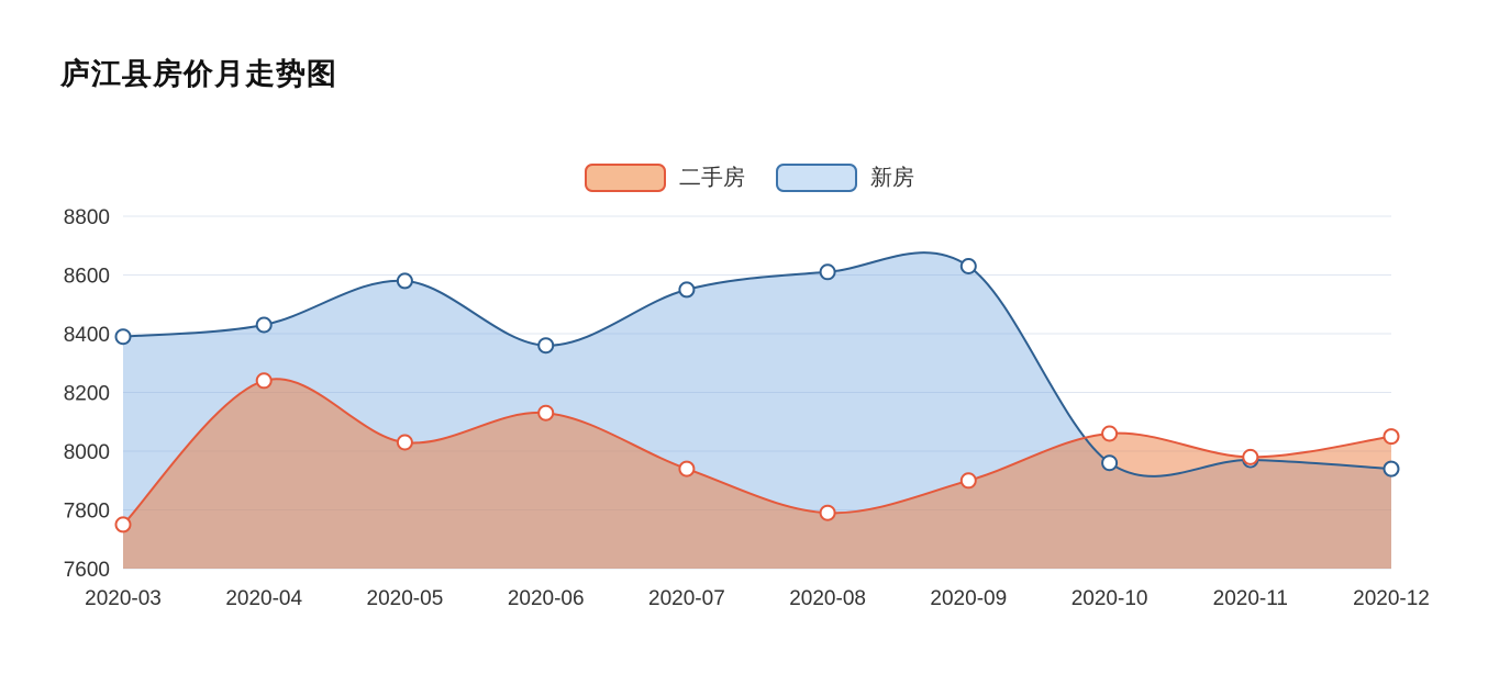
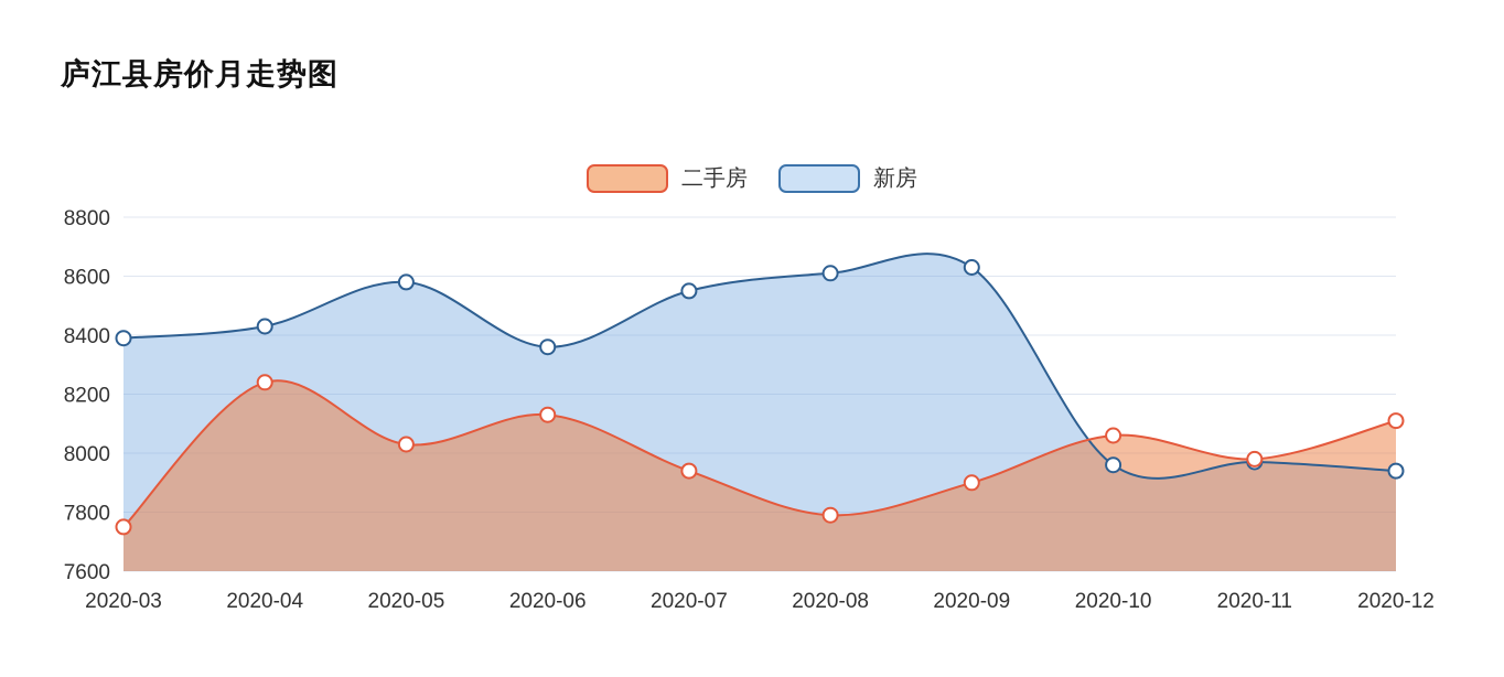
二手房/2020-12: 8050 -> 8110
